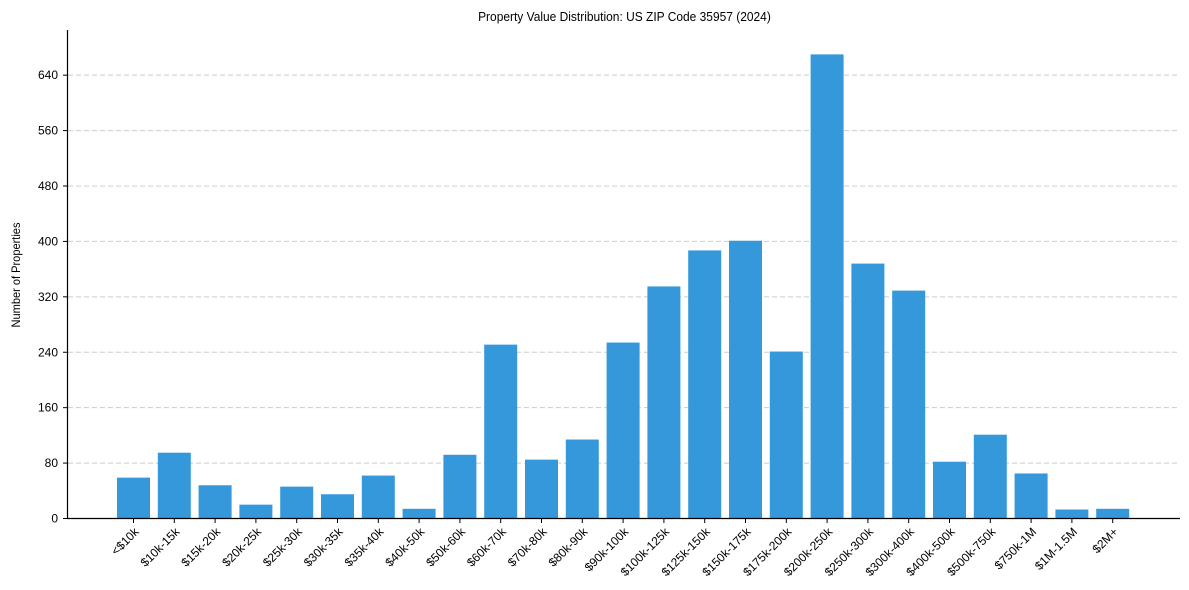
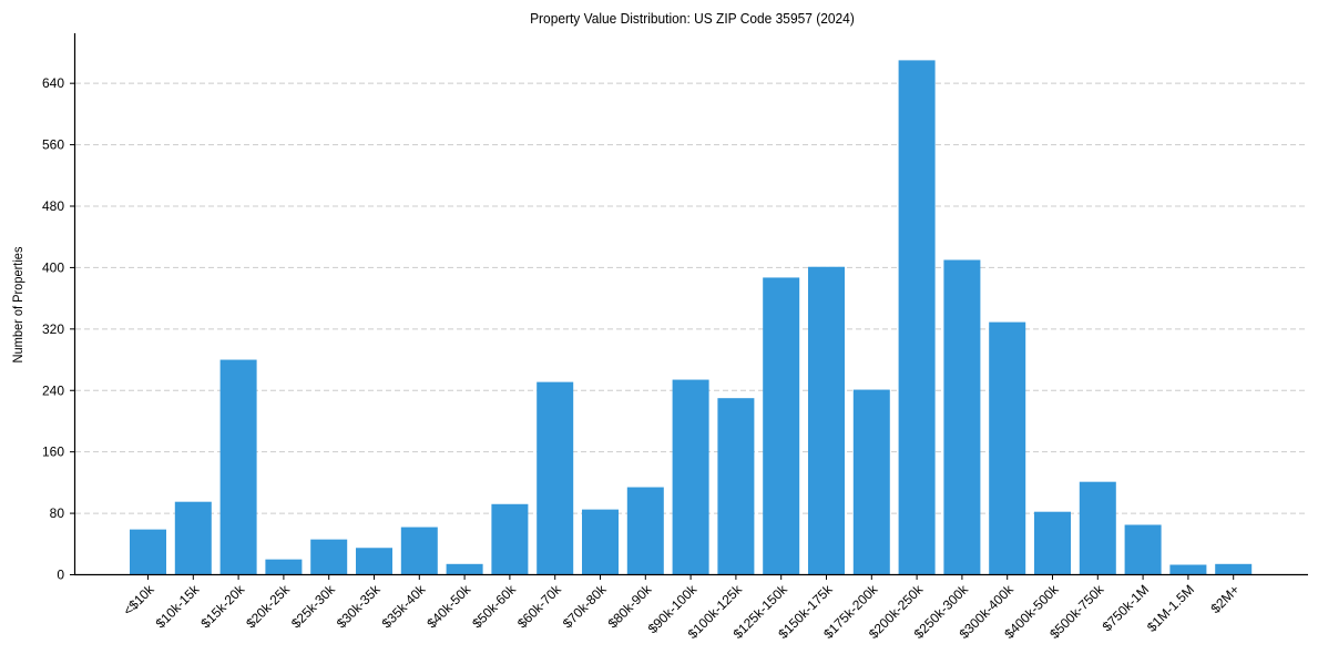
$15k-20k: 50 -> 280
$100k-125k: 340 -> 230
$250k-300k: 370 -> 410
